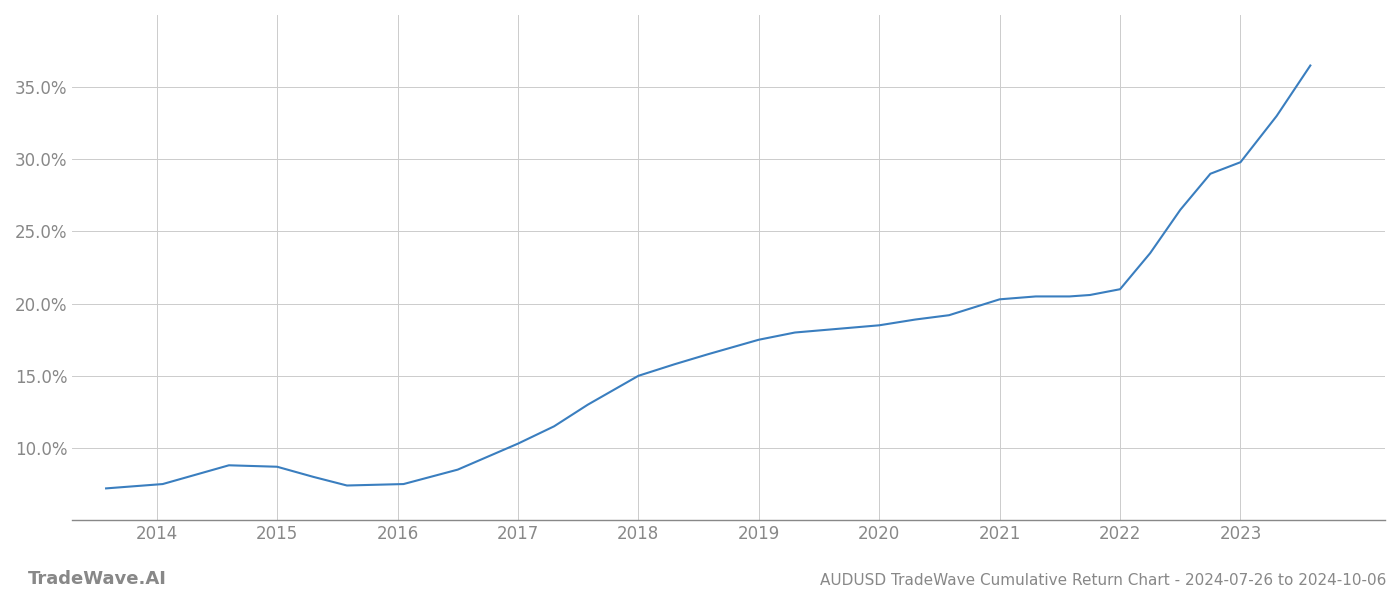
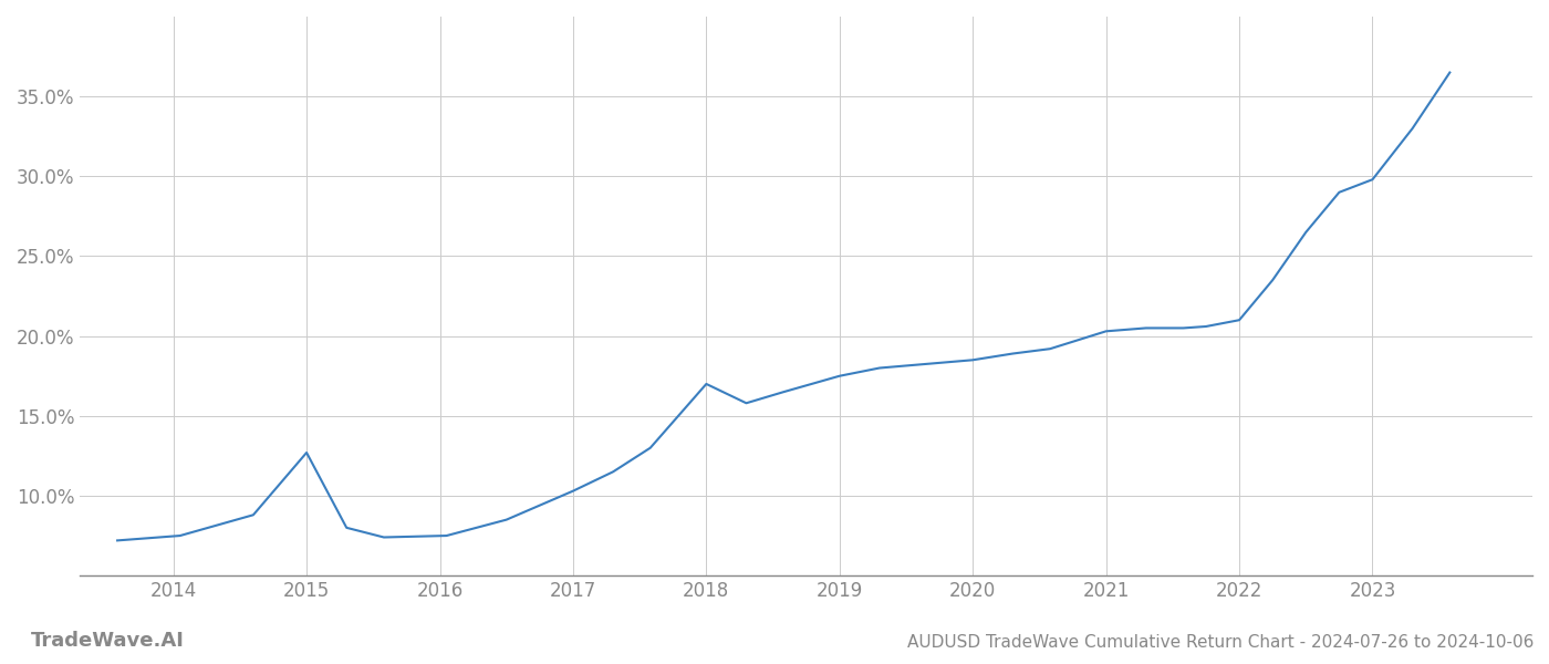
2015: 8.7% -> 12.7%
2018: 15.0% -> 17.0%
